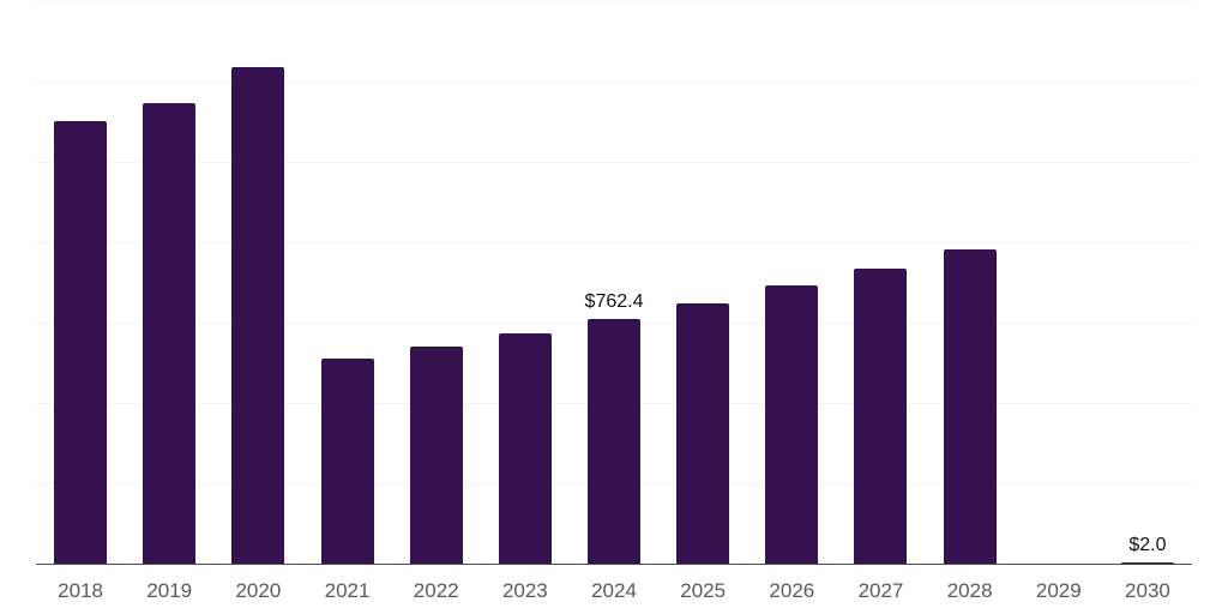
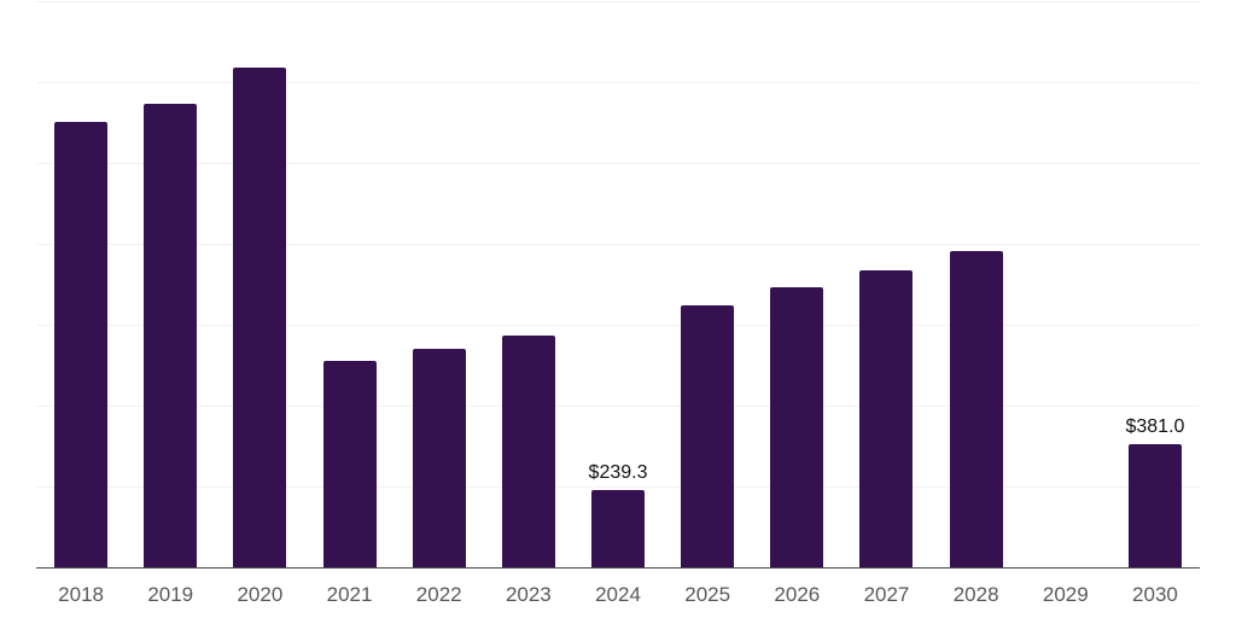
2024: $762.4 -> $239.3
2030: $2.0 -> $381.0
